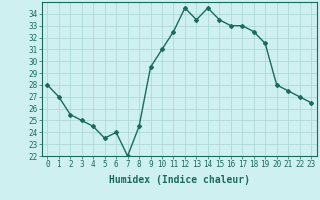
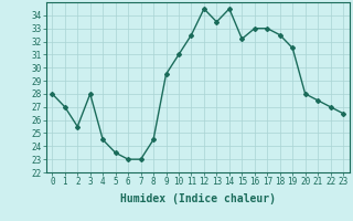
3: 25.0 -> 28.0
6: 24.0 -> 23.0
7: 22.0 -> 23.0
15: 33.5 -> 32.2
